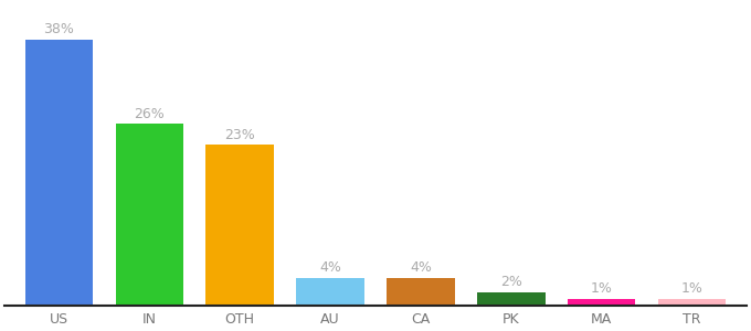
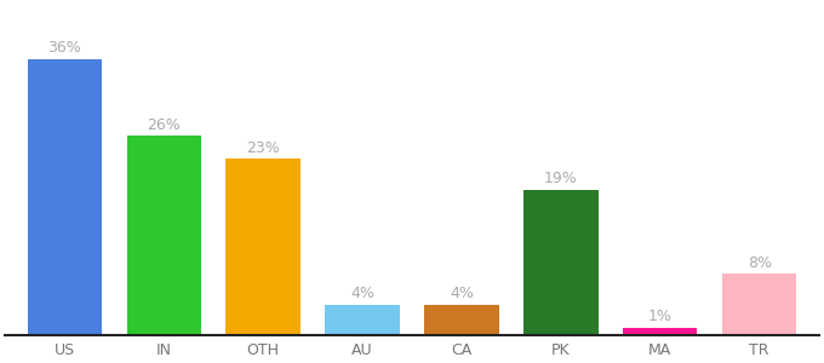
US: 38% -> 36%
PK: 2% -> 19%
TR: 1% -> 8%
